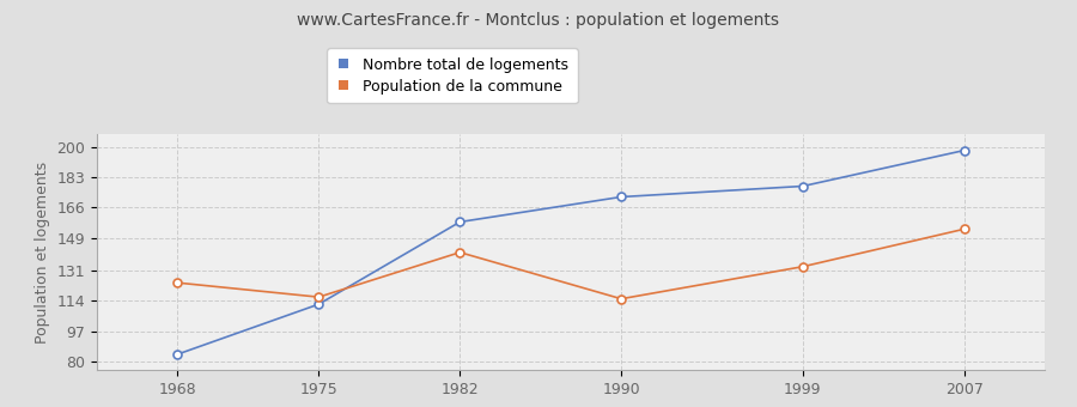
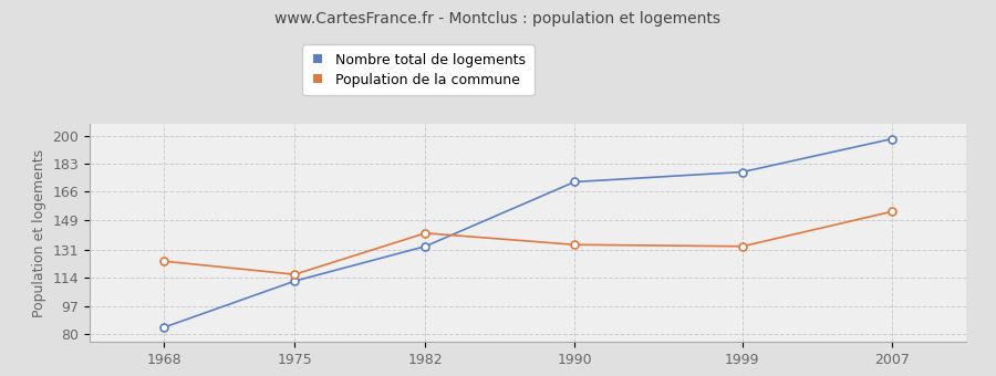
Nombre total de logements/1982: 158 -> 133
Population de la commune/1990: 115 -> 134
